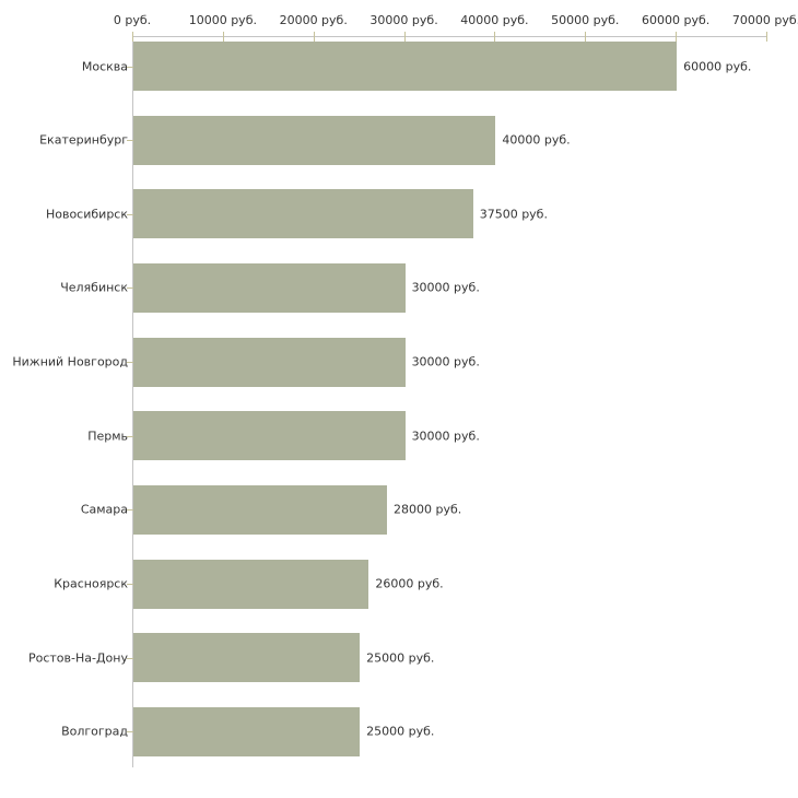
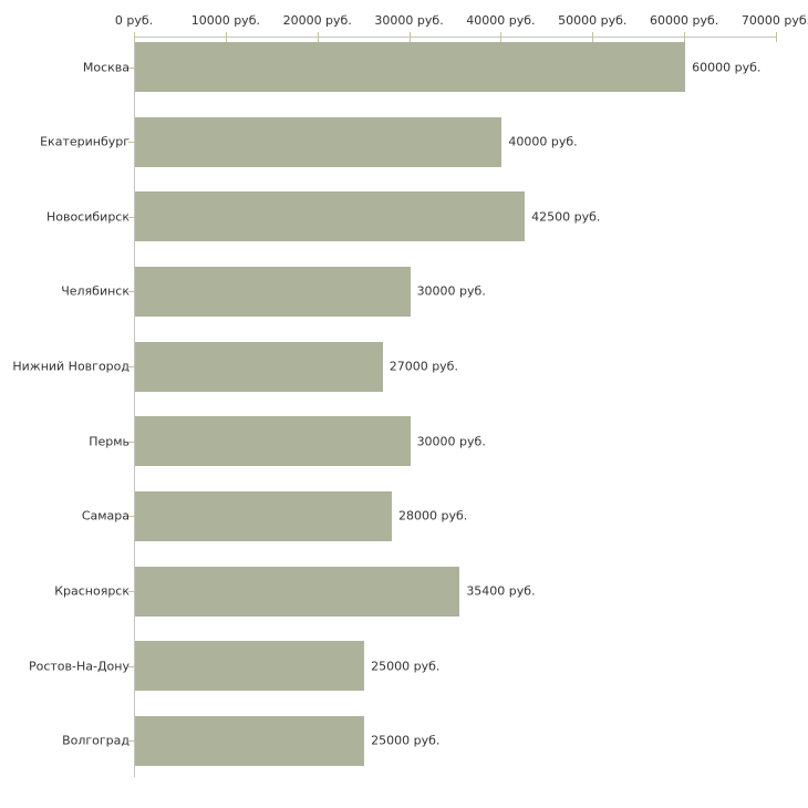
Новосибирск: 37500 -> 42500
Нижний Новгород: 30000 -> 27000
Красноярск: 26000 -> 35400
